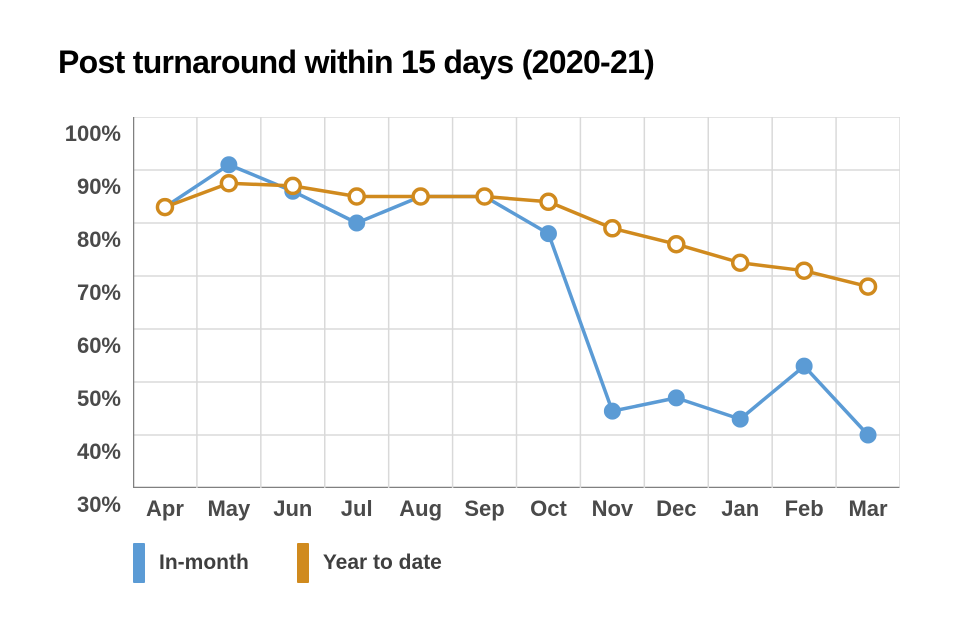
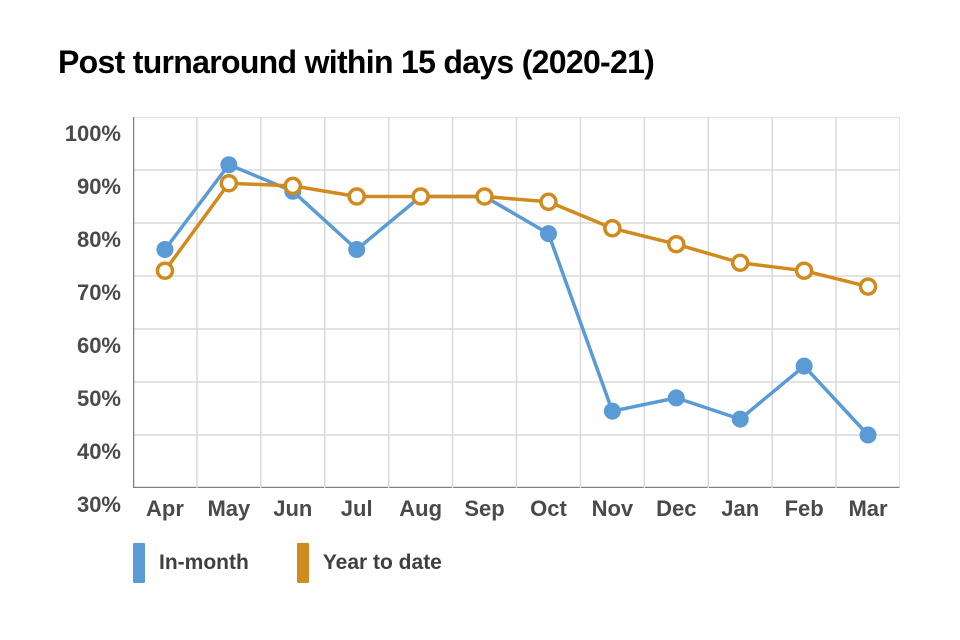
In-month/Apr: 83% -> 75%
Year to date/Apr: 83% -> 71%
In-month/Jul: 80% -> 75%
